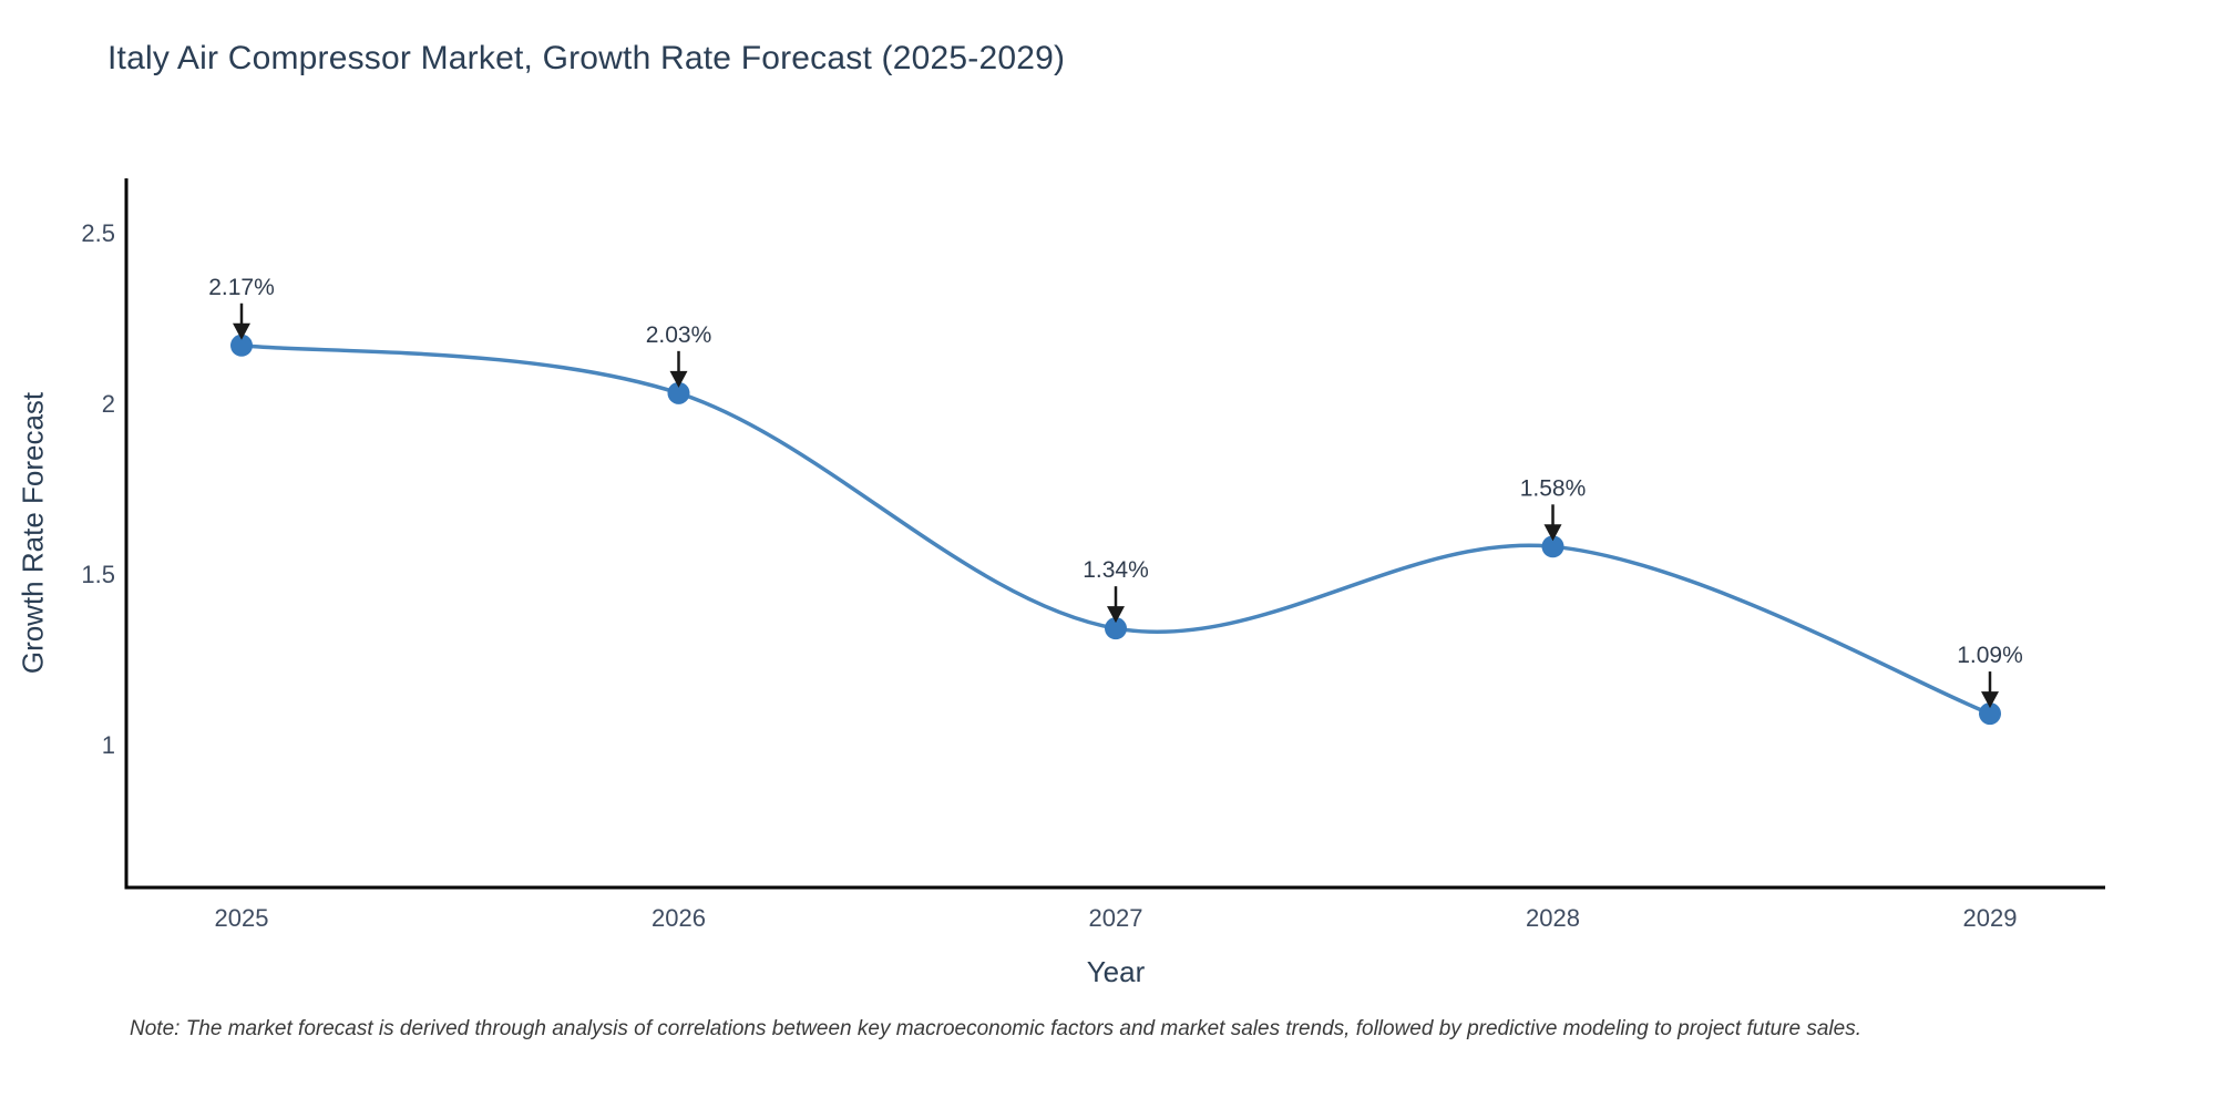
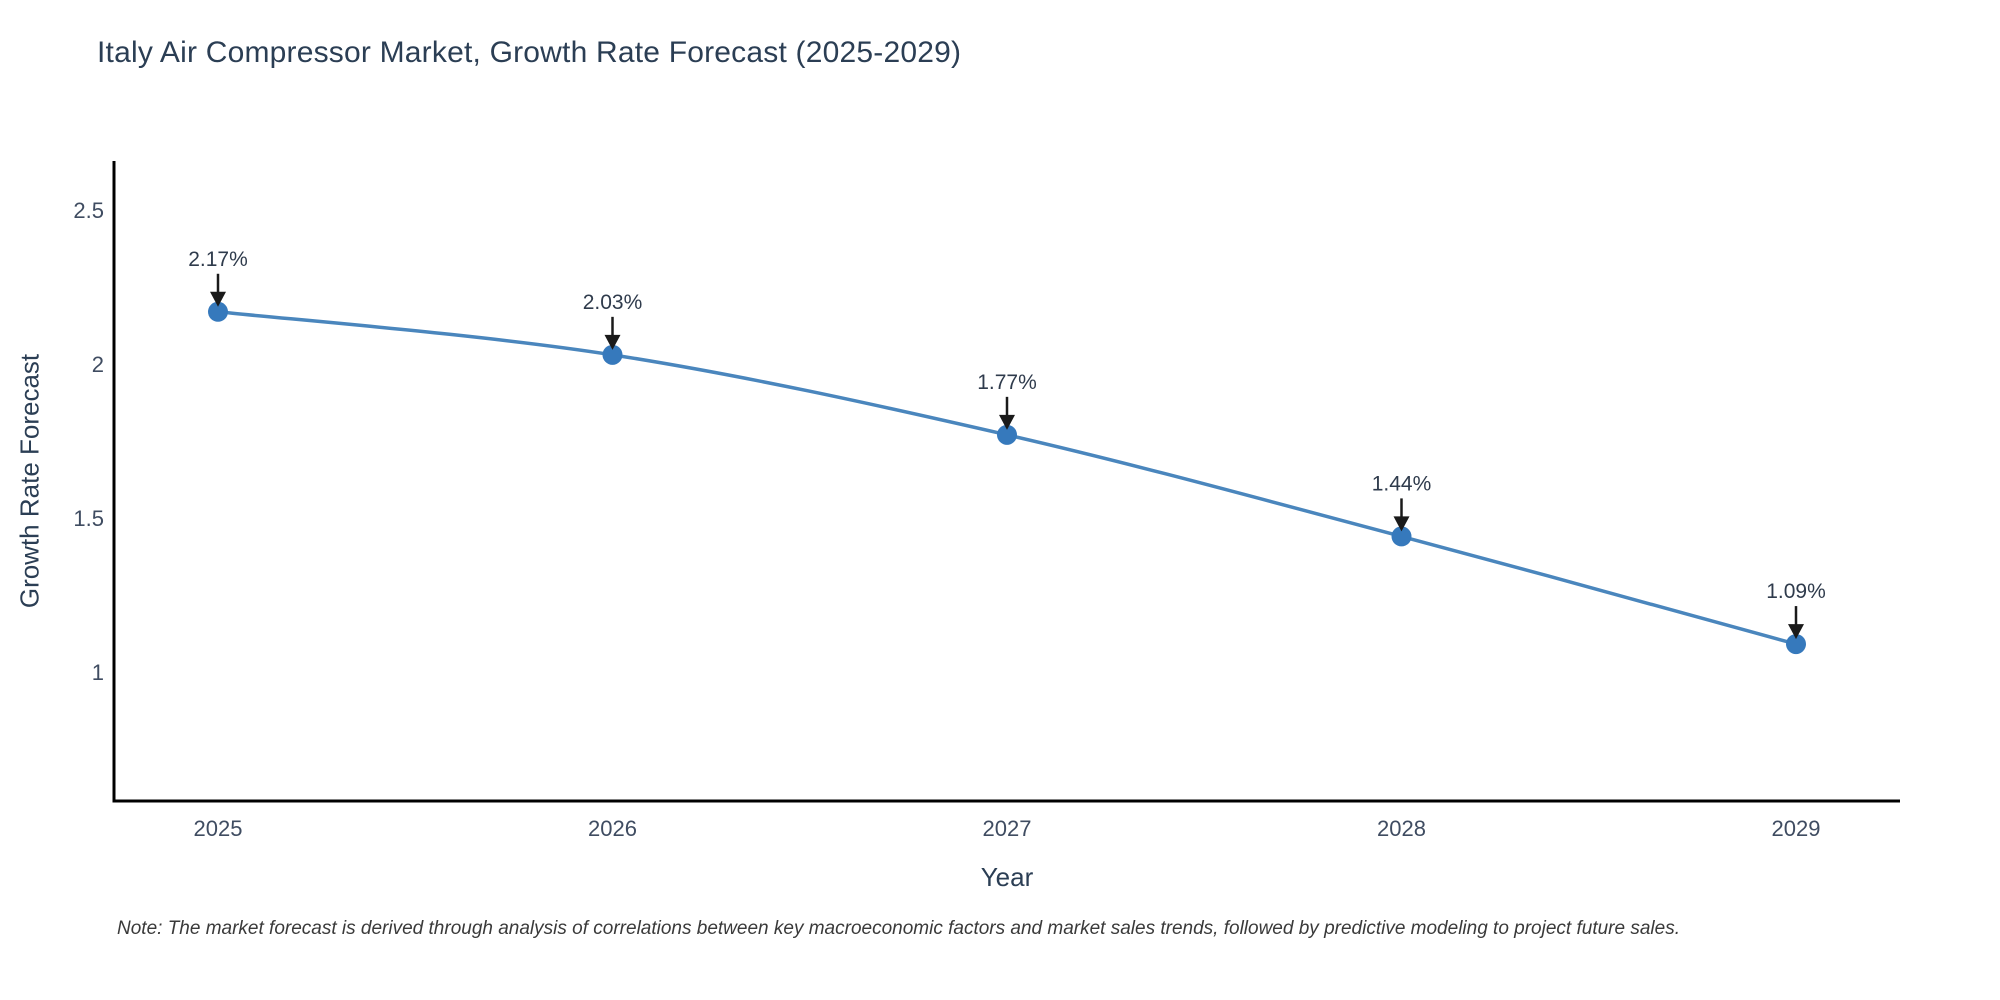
2027: 1.34% -> 1.77%
2028: 1.58% -> 1.44%
